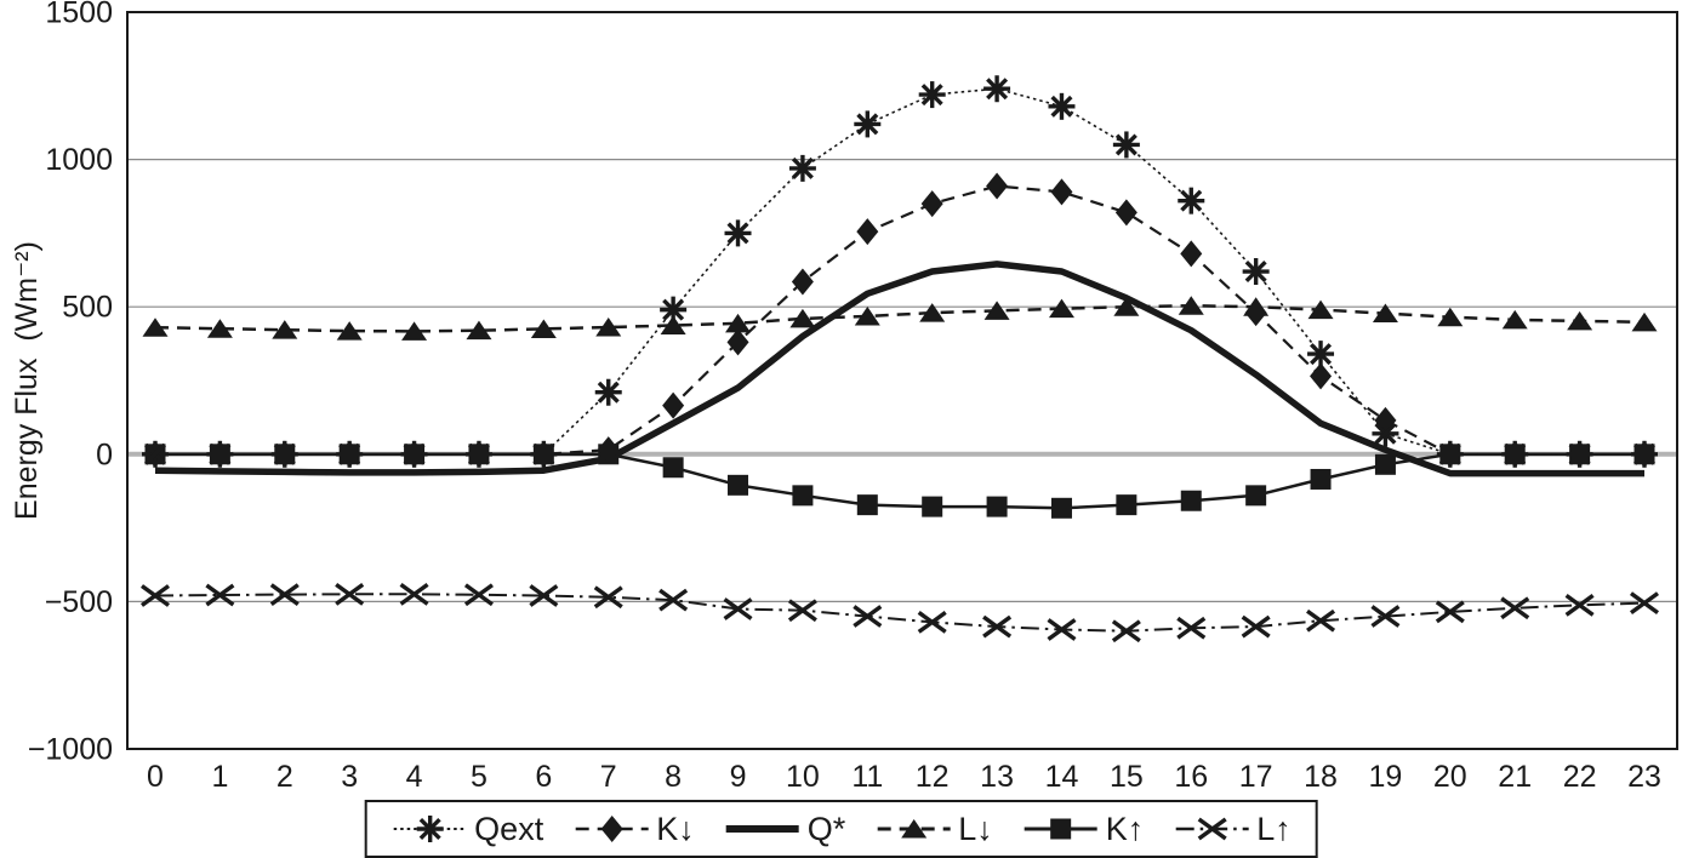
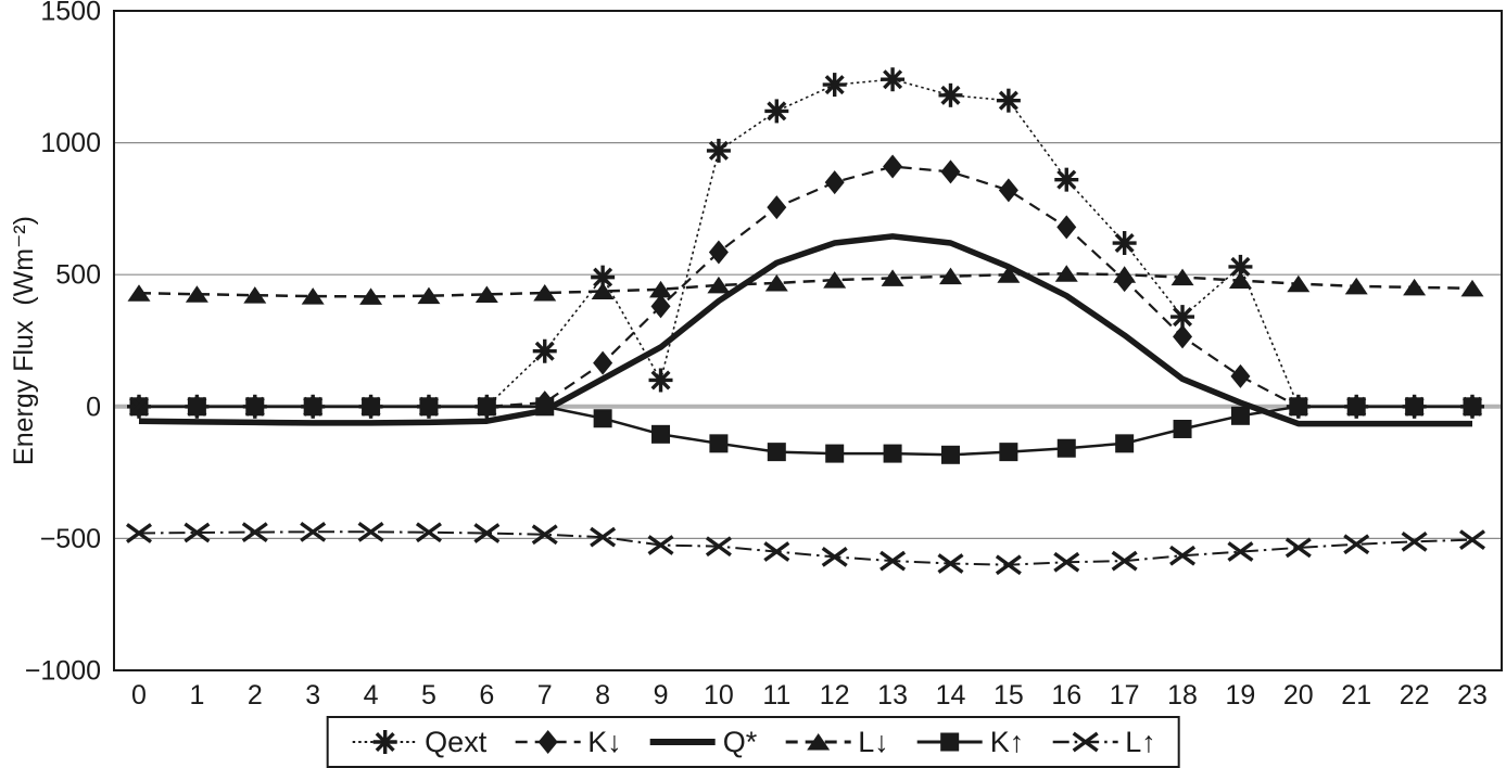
Qext/9: 750 -> 100
Qext/15: 1050 -> 1160
Qext/19: 70 -> 530
